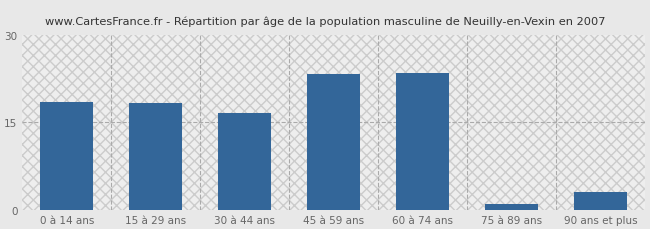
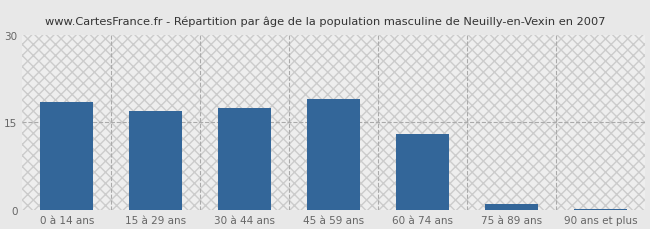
15 à 29 ans: 18.4 -> 17.0
30 à 44 ans: 16.6 -> 17.5
45 à 59 ans: 23.2 -> 19.0
60 à 74 ans: 23.4 -> 13.0
90 ans et plus: 3.0 -> 0.2
